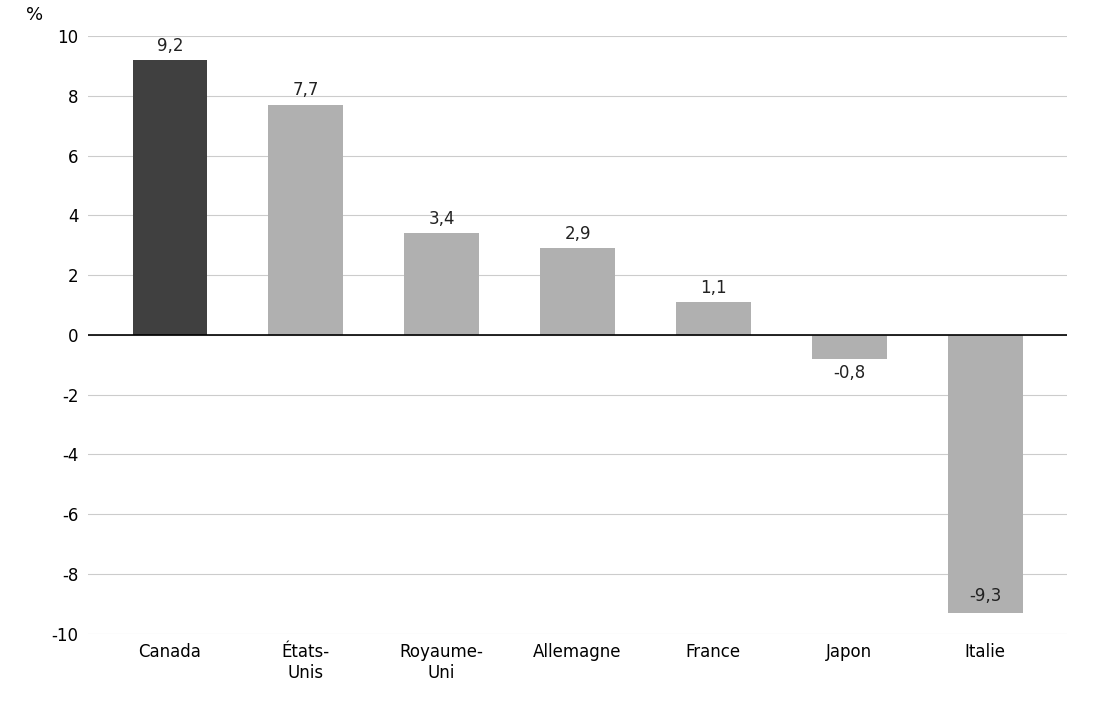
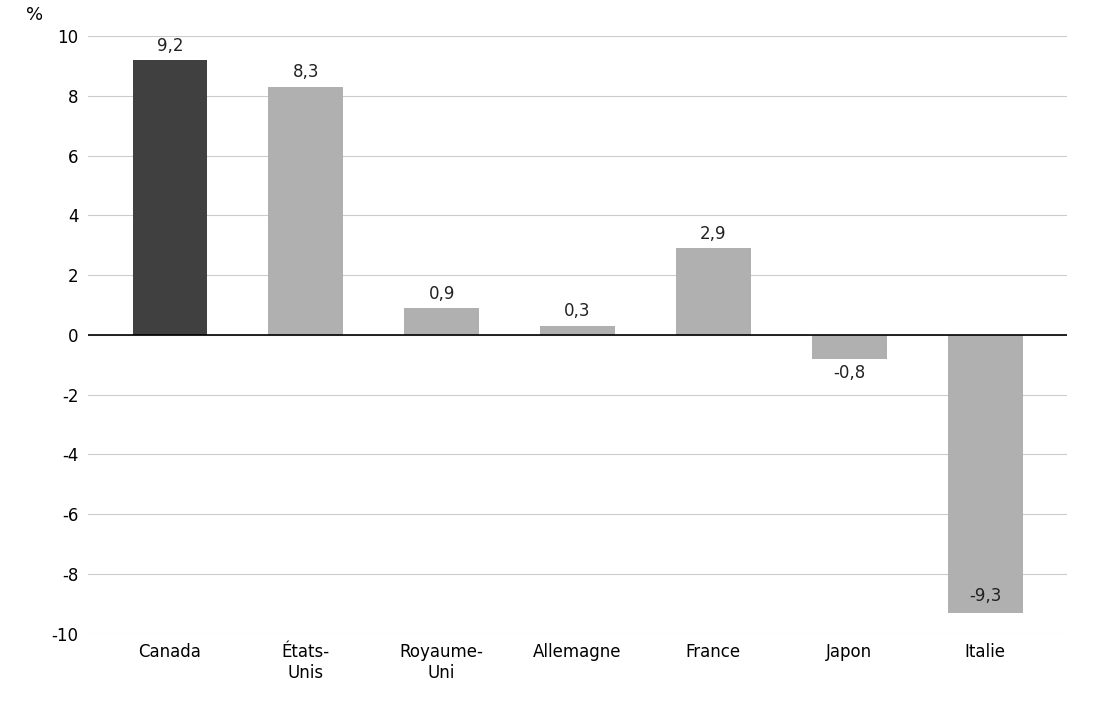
États- Unis: 7,7 -> 8,3
Royaume- Uni: 3,4 -> 0,9
Allemagne: 2,9 -> 0,3
France: 1,1 -> 2,9
